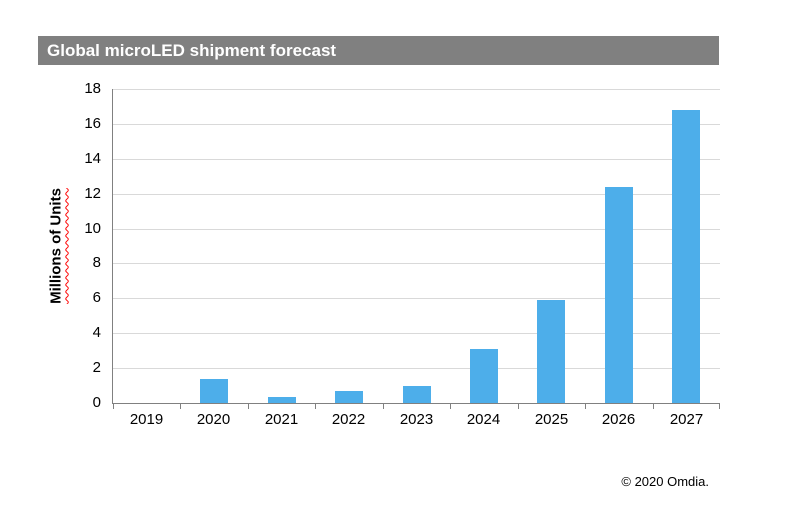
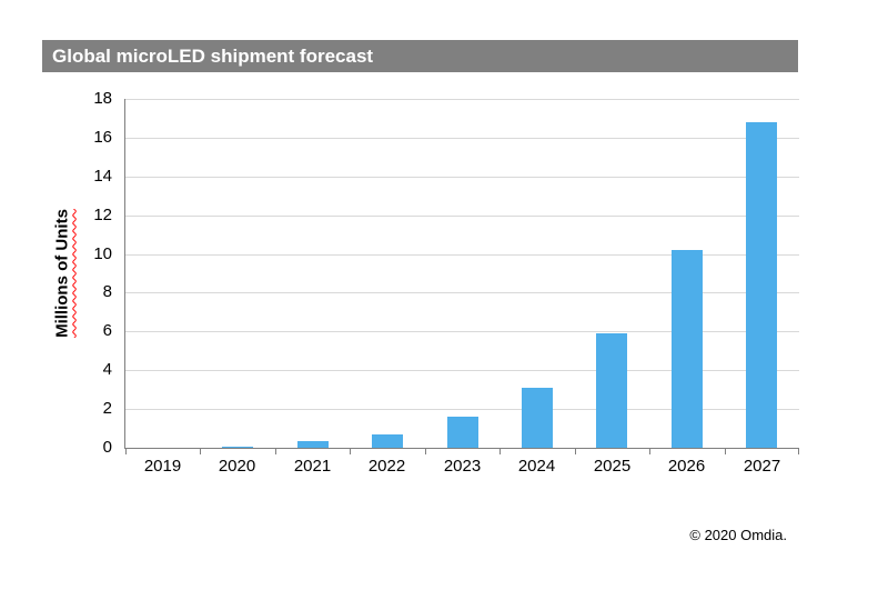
2020: 1.4 -> 0.1
2023: 1.0 -> 1.6
2026: 12.4 -> 10.2
